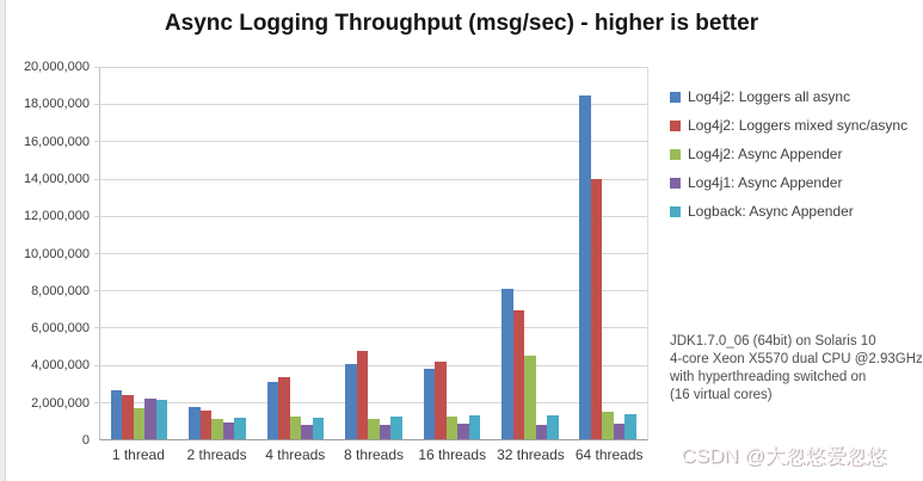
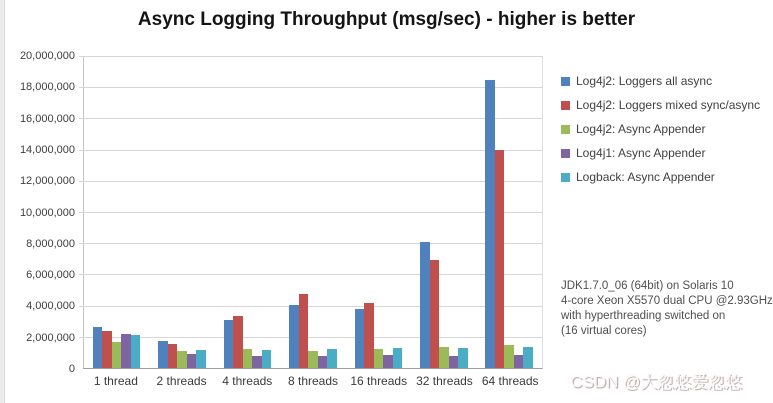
Log4j2: Async Appender/32 threads: 4500000 -> 1400000
